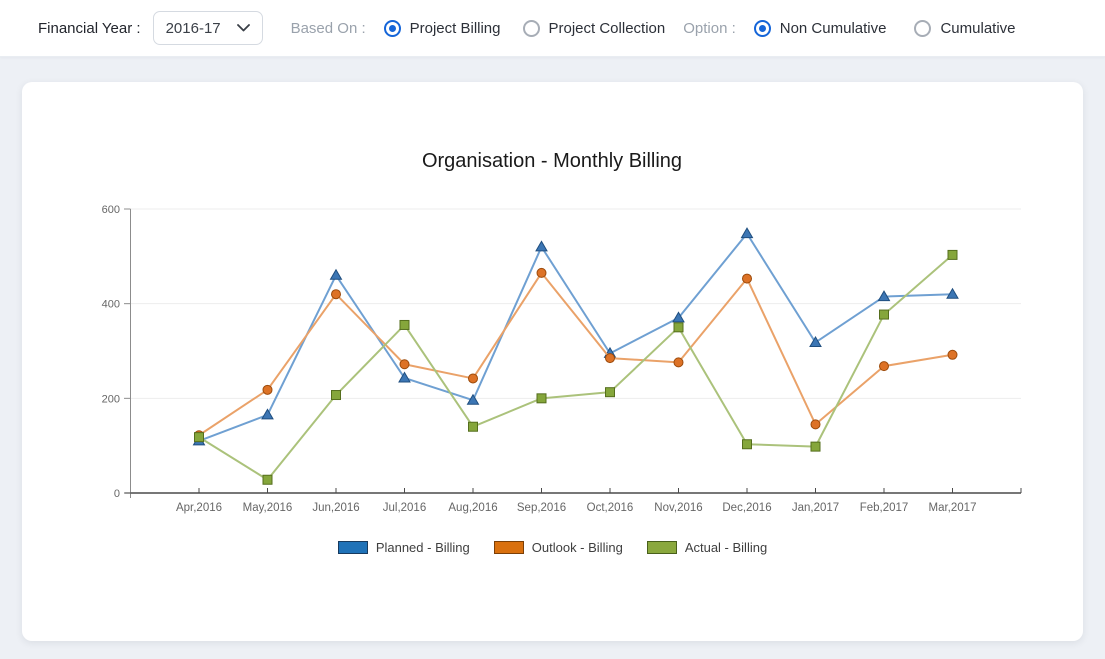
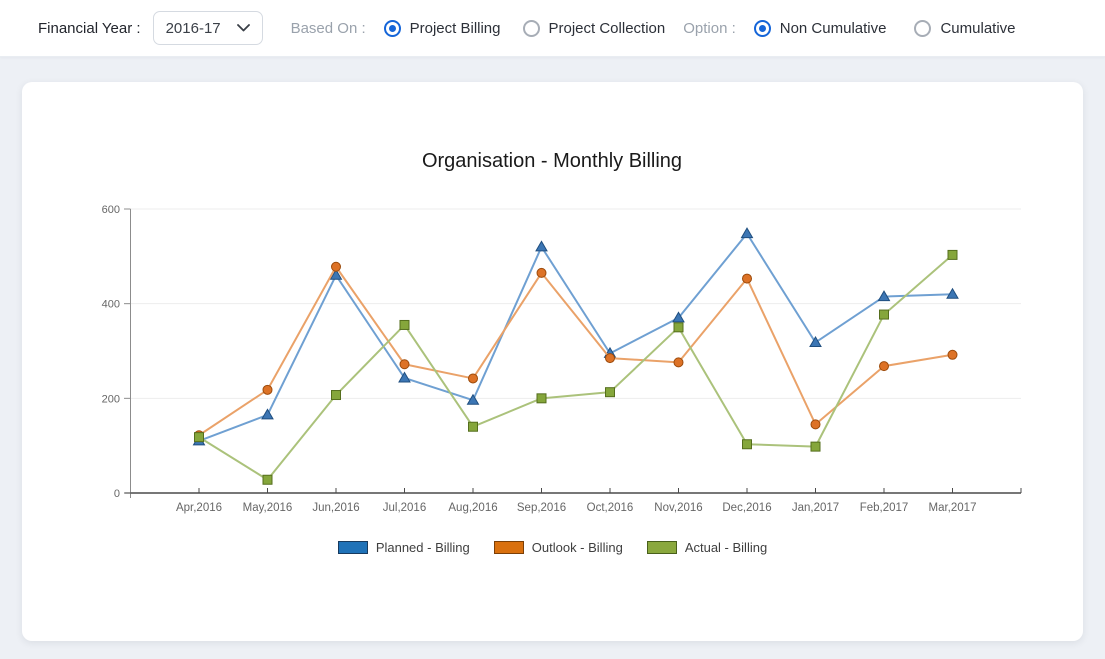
Outlook - Billing/Jun,2016: 420 -> 480
